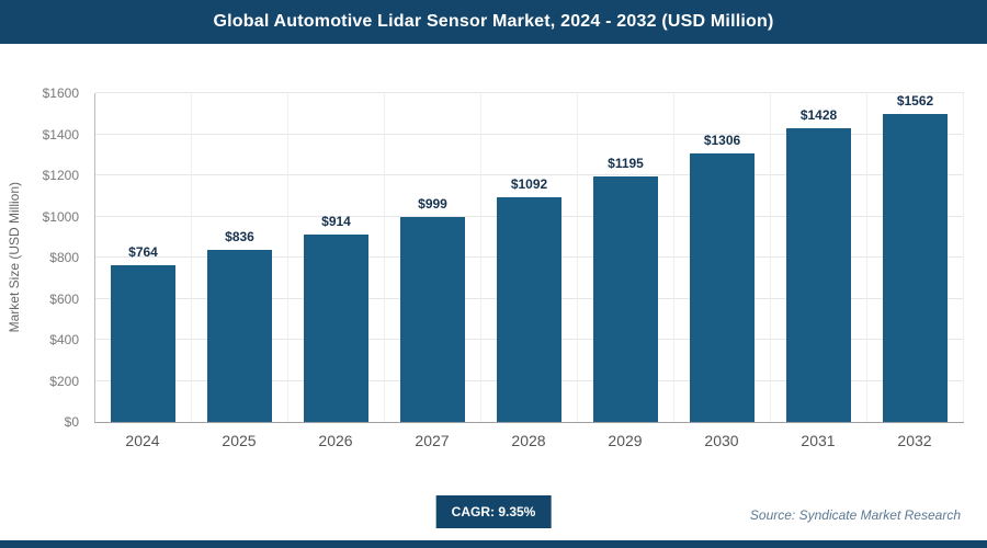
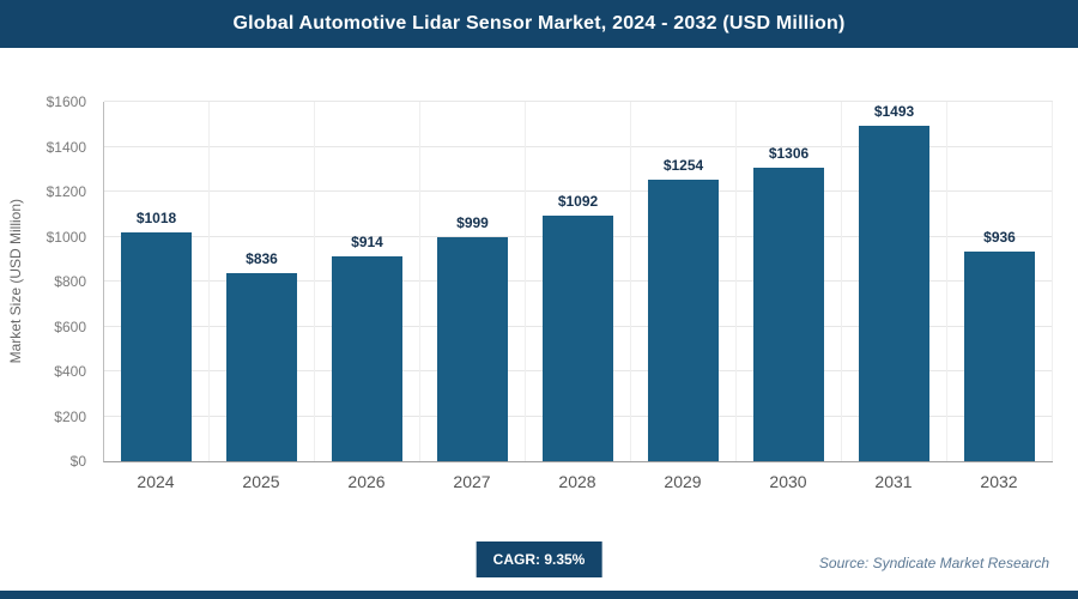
2024: $764 -> $1018
2029: $1195 -> $1254
2031: $1428 -> $1493
2032: $1562 -> $936
